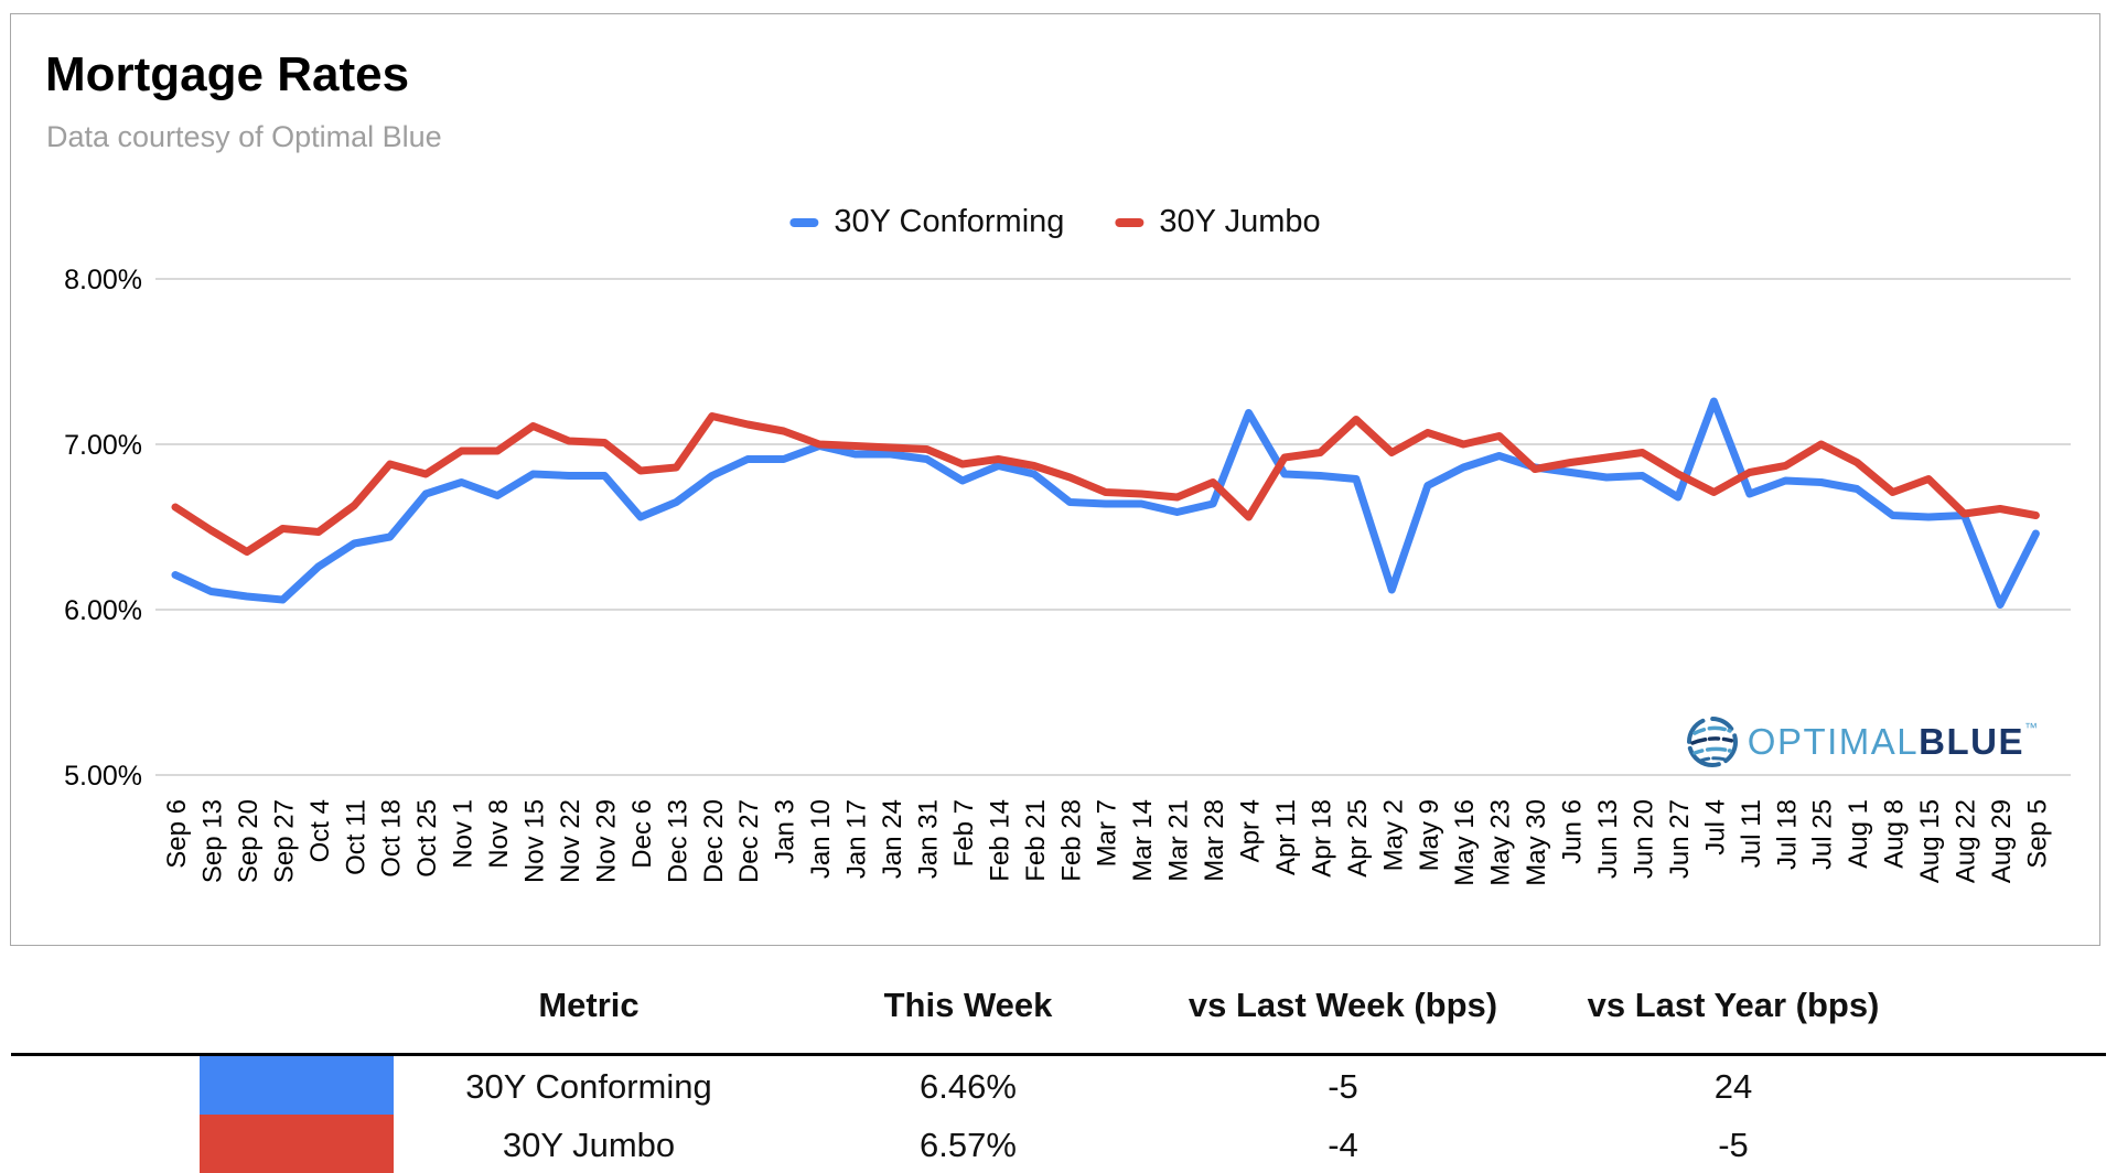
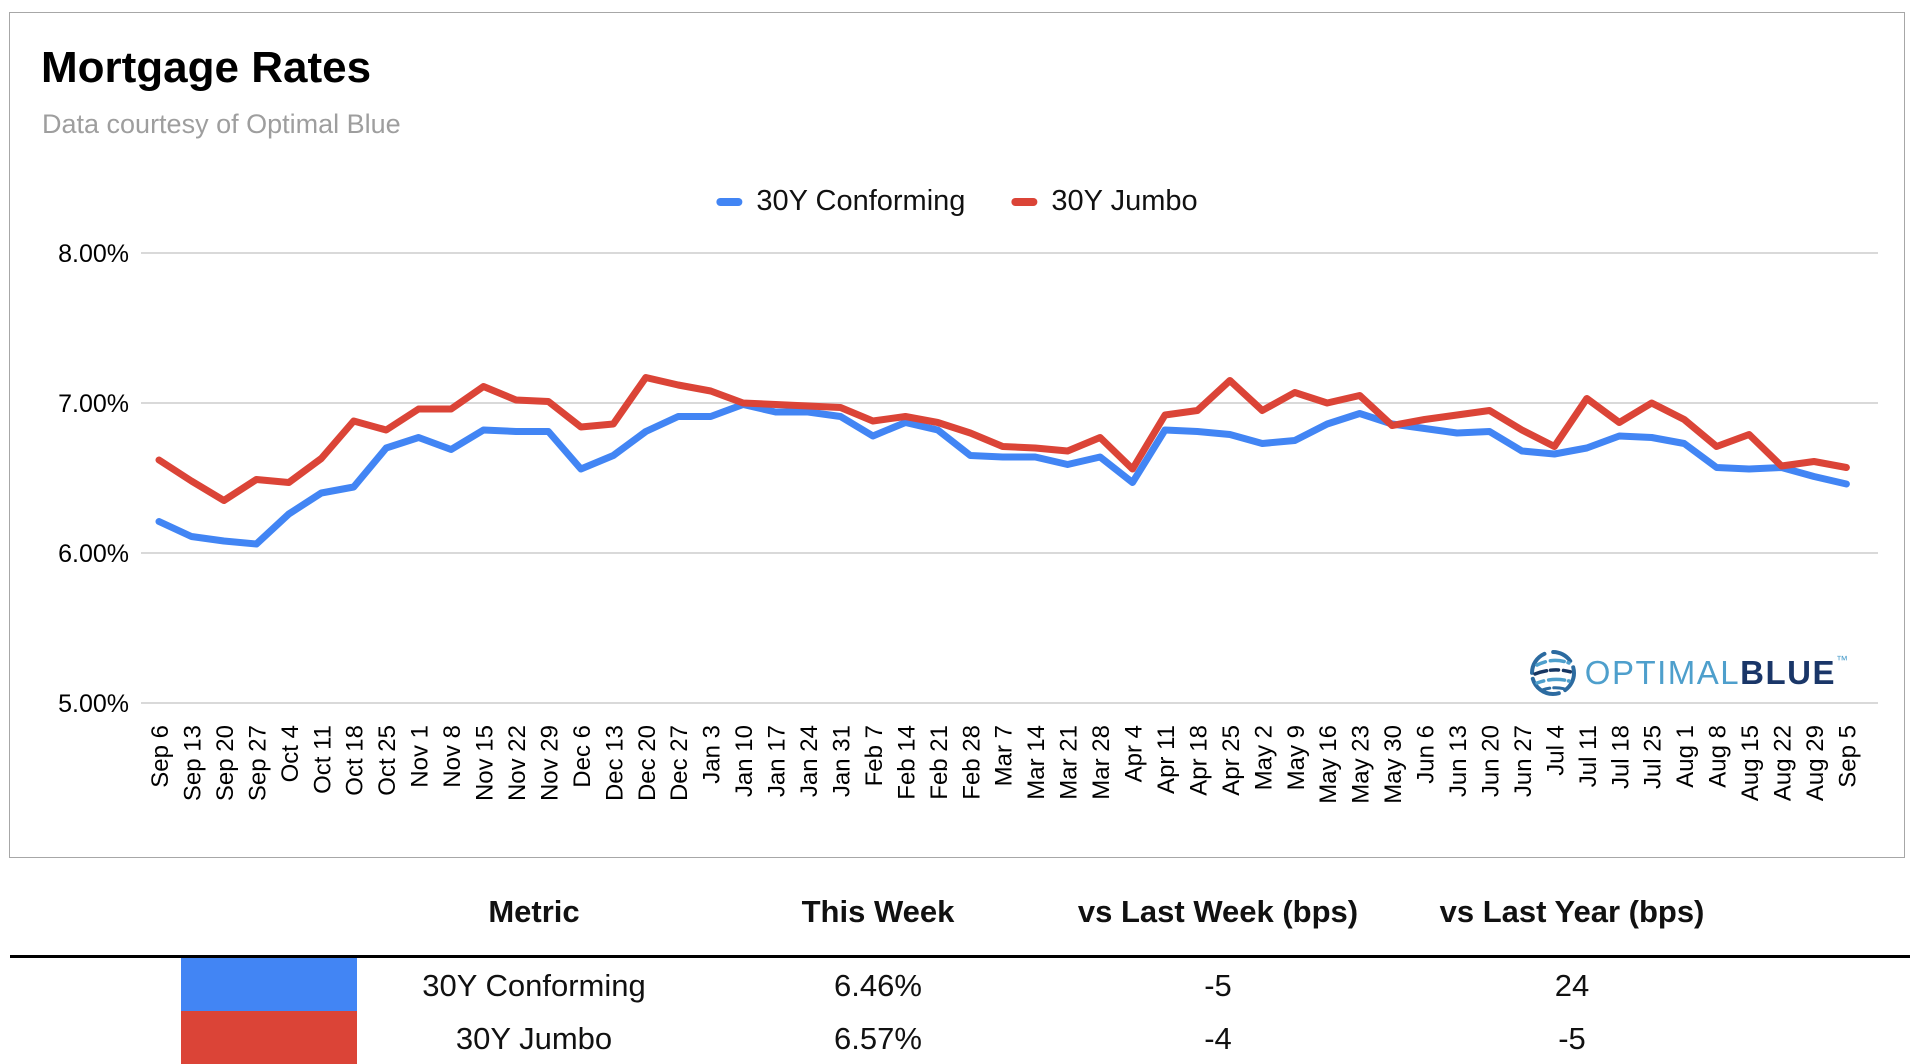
30Y Conforming/Apr 4: 7.19% -> 6.47%
30Y Conforming/May 2: 6.12% -> 6.73%
30Y Conforming/Jul 4: 7.26% -> 6.66%
30Y Jumbo/Jul 11: 6.83% -> 7.03%
30Y Conforming/Aug 29: 6.03% -> 6.51%
